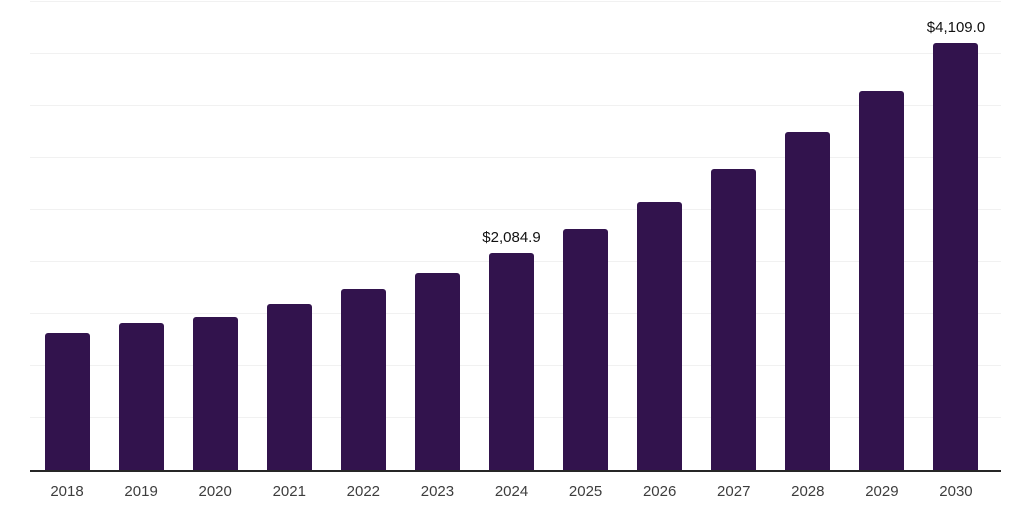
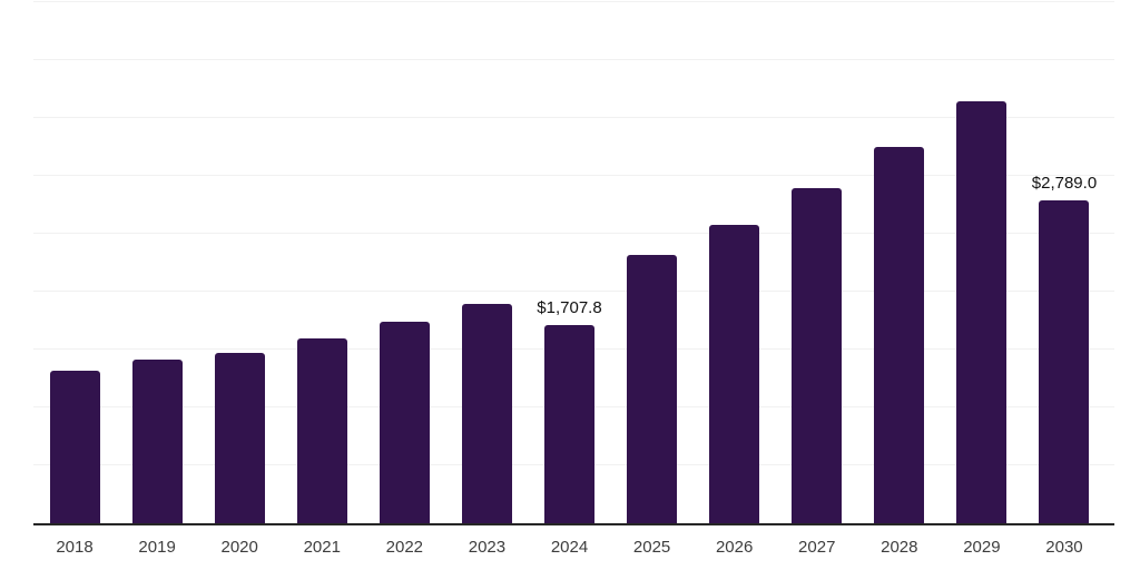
2024: $2,084.9 -> $1,707.8
2030: $4,109.0 -> $2,789.0
